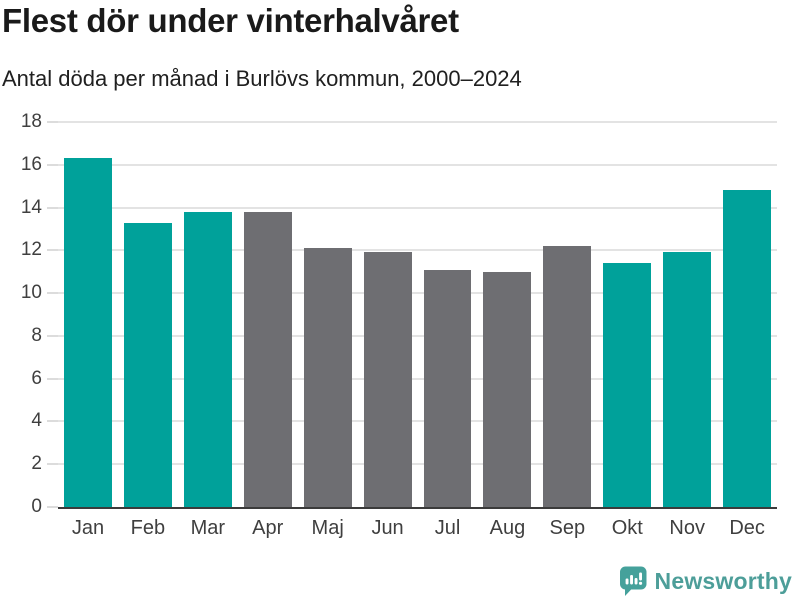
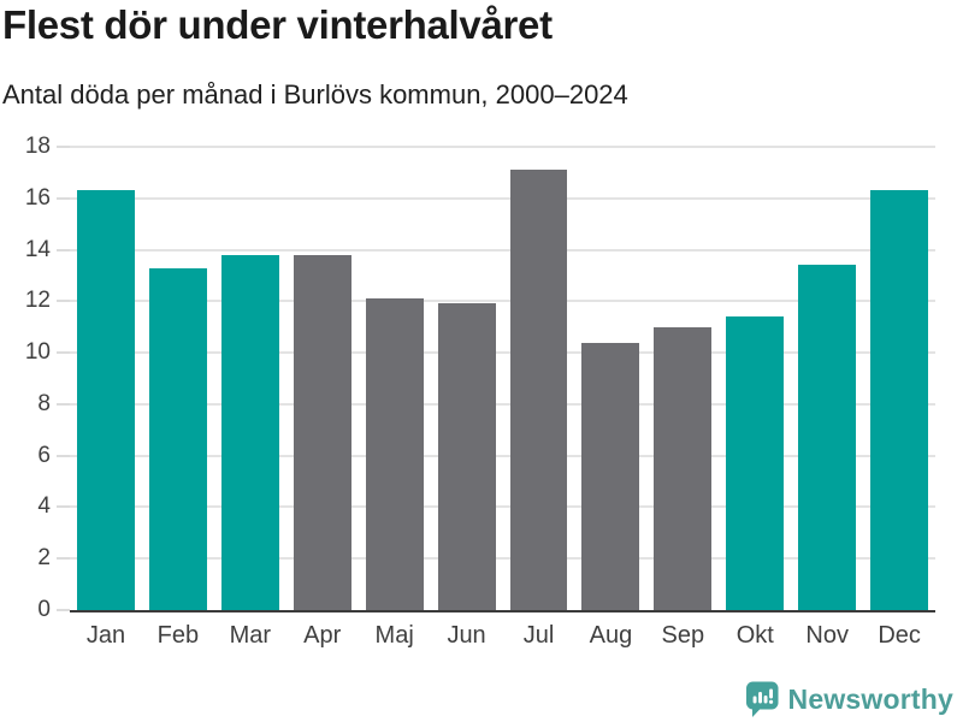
Jul: 11.1 -> 17.1
Aug: 11.0 -> 10.4
Sep: 12.2 -> 11.0
Nov: 11.9 -> 13.4
Dec: 14.8 -> 16.3
